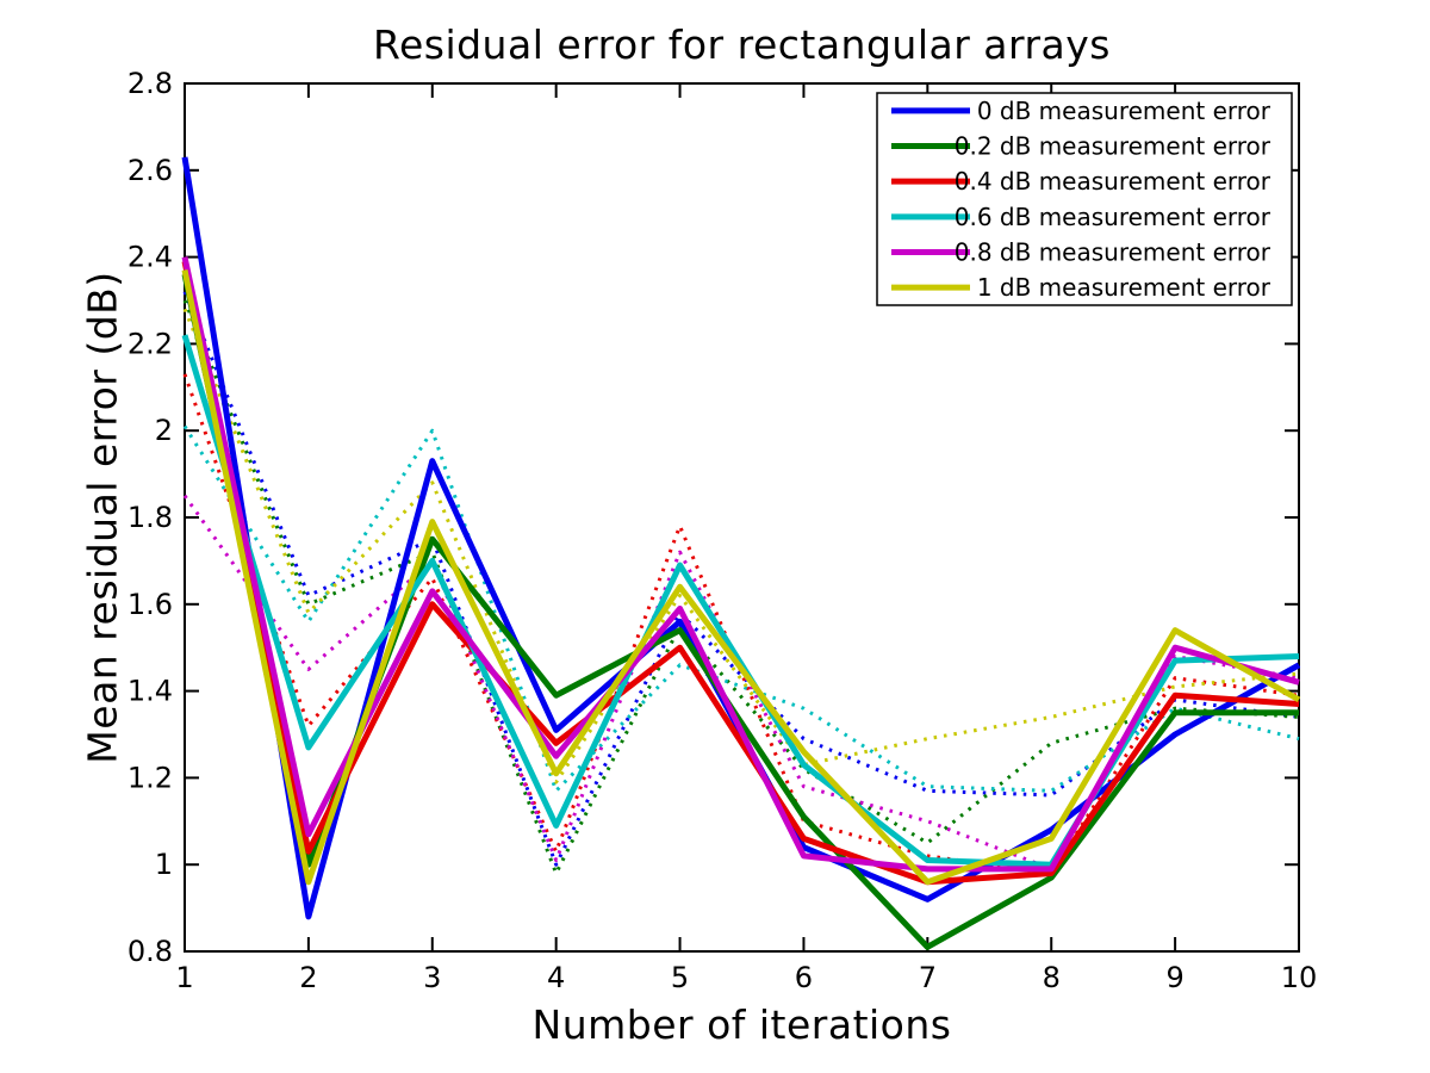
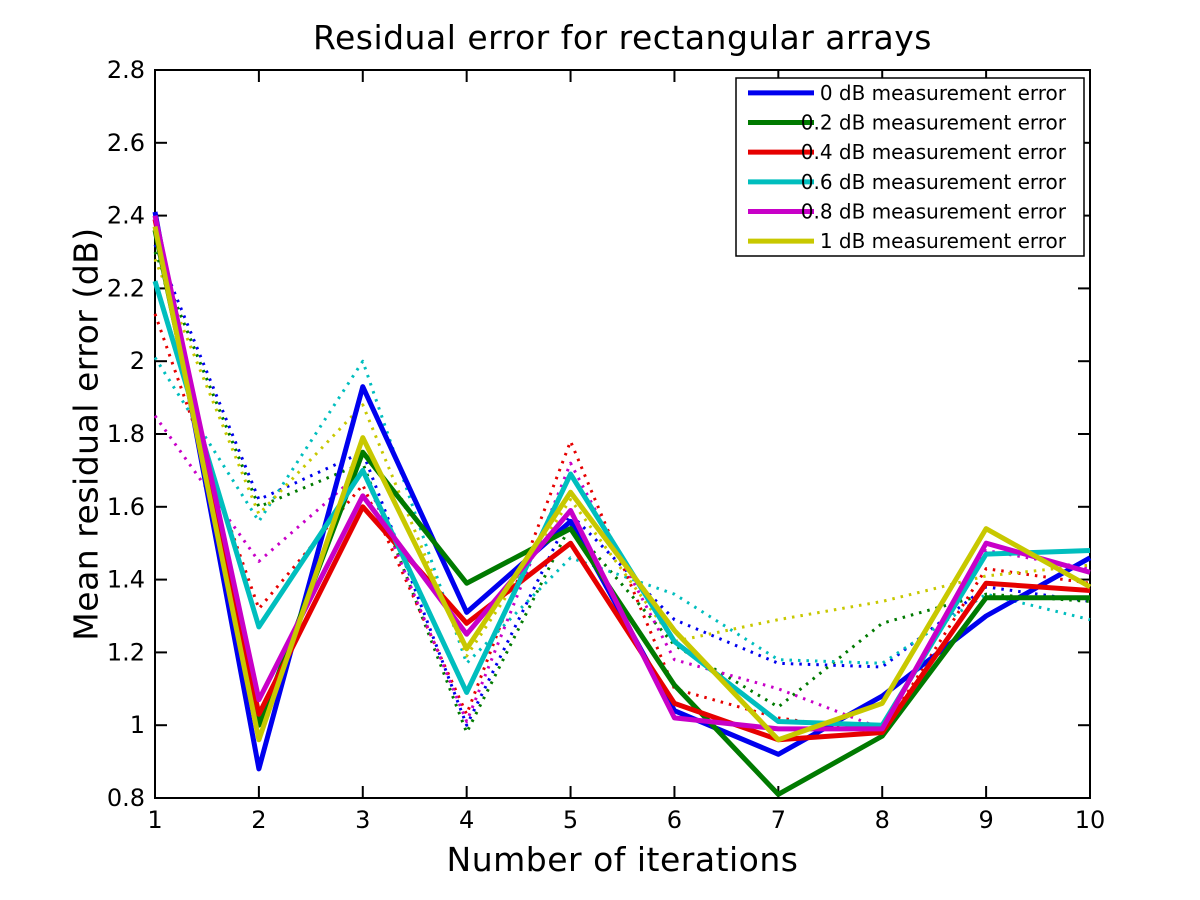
0 dB measurement error/1: 2.63 -> 2.41
